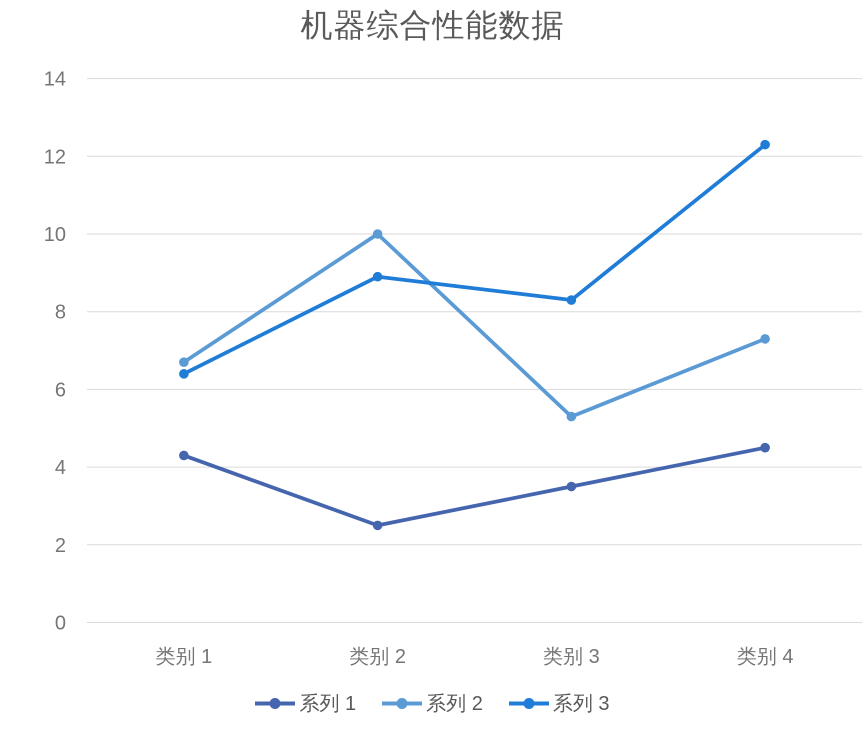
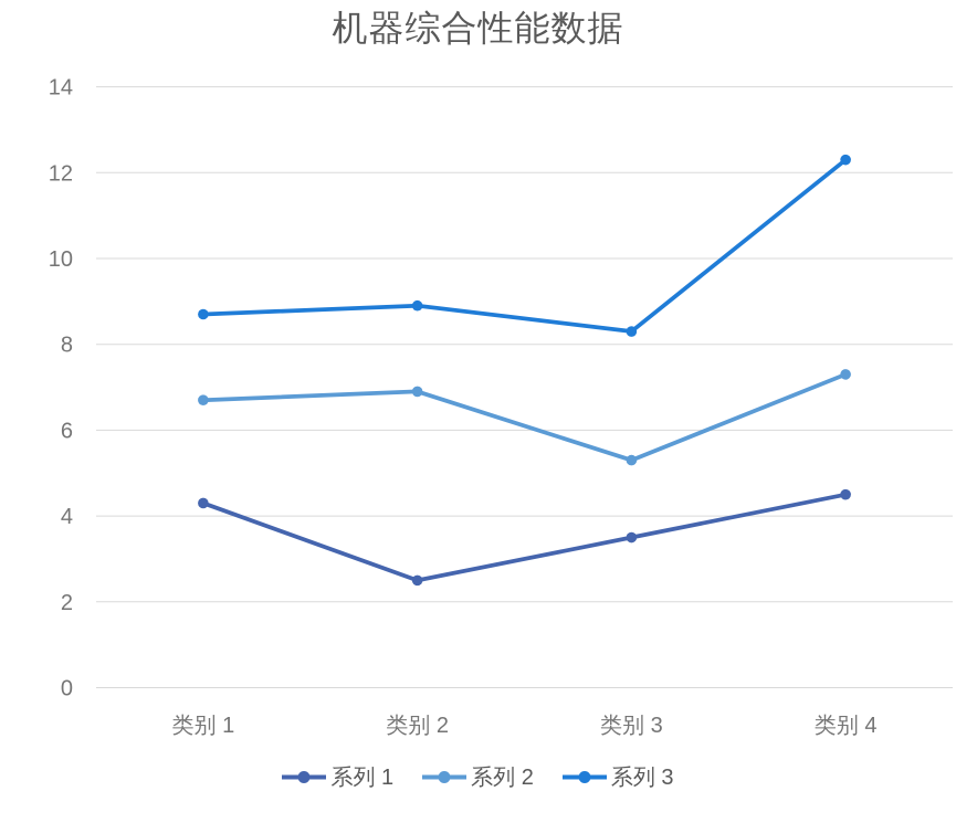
系列 3/类别 1: 6.4 -> 8.7
系列 2/类别 2: 10.0 -> 6.9
